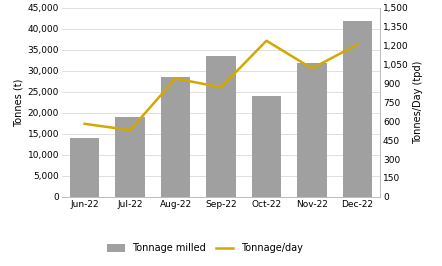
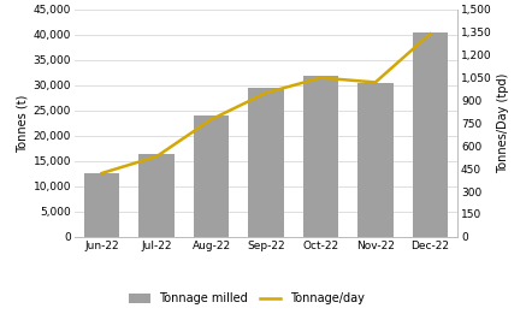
Tonnage milled/Jun-22: 14,000 -> 12,500
Tonnage/day/Jun-22: 580 -> 420
Tonnage milled/Jul-22: 19,000 -> 16,500
Tonnage milled/Aug-22: 28,500 -> 24,000
Tonnage/day/Aug-22: 940 -> 780
Tonnage milled/Sep-22: 33,500 -> 29,500
Tonnage/day/Sep-22: 870 -> 950
Tonnage milled/Oct-22: 24,000 -> 32,000
Tonnage/day/Oct-22: 1,240 -> 1,050
Tonnage milled/Nov-22: 32,000 -> 30,500
Tonnage milled/Dec-22: 42,000 -> 40,500
Tonnage/day/Dec-22: 1,210 -> 1,340
